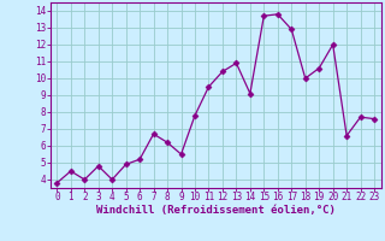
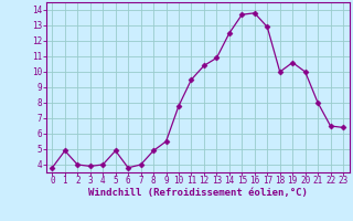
1: 4.5 -> 4.9
3: 4.8 -> 3.9
6: 5.2 -> 3.8
7: 6.7 -> 4.0
8: 6.2 -> 4.9
14: 9.1 -> 12.5
20: 12.0 -> 10.0
21: 6.6 -> 8.0
22: 7.7 -> 6.5
23: 7.6 -> 6.4
